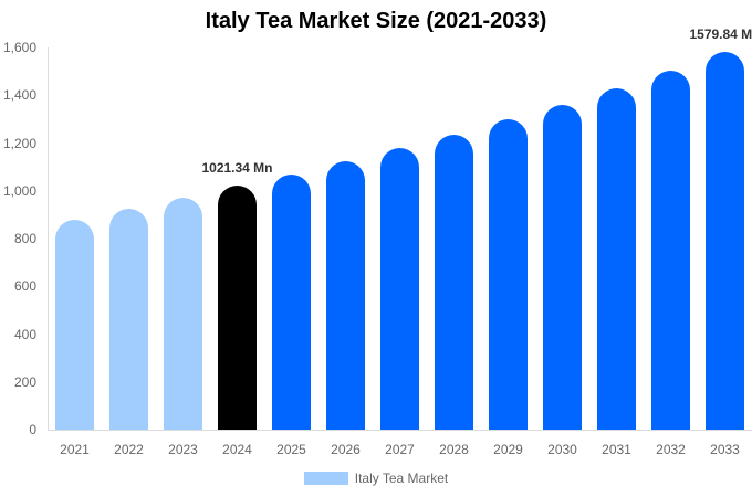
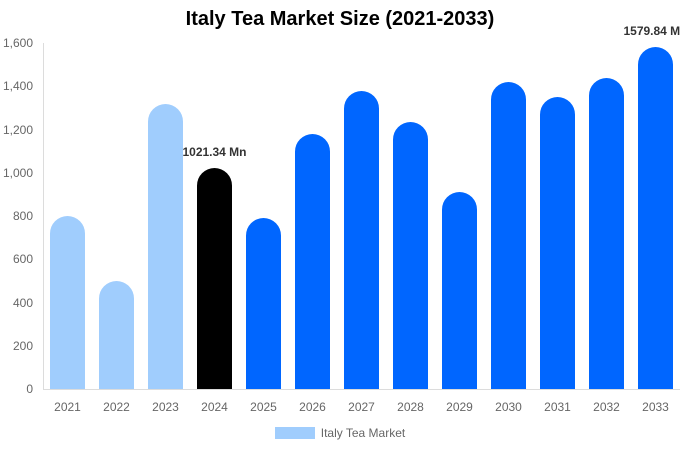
2021: 880 -> 800
2022: 920 -> 500
2023: 970 -> 1320
2025: 1070 -> 790
2026: 1120 -> 1180
2027: 1180 -> 1380
2029: 1300 -> 910
2030: 1360 -> 1420
2031: 1430 -> 1350
2032: 1500 -> 1440
